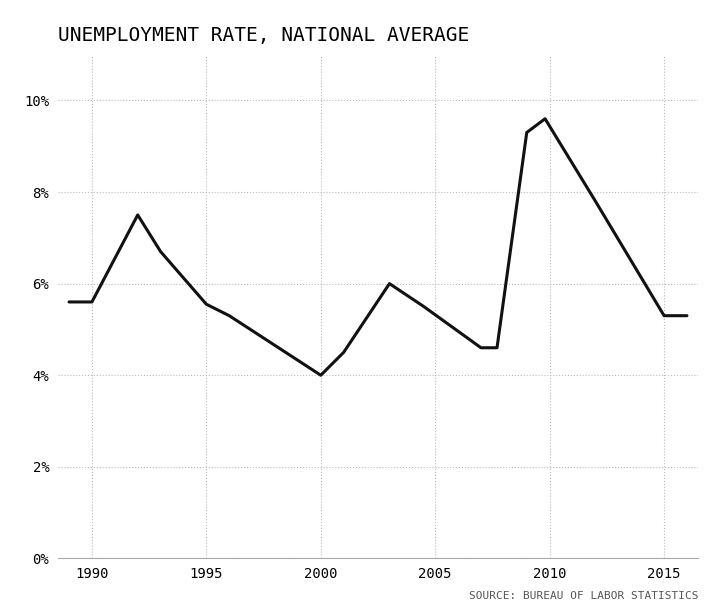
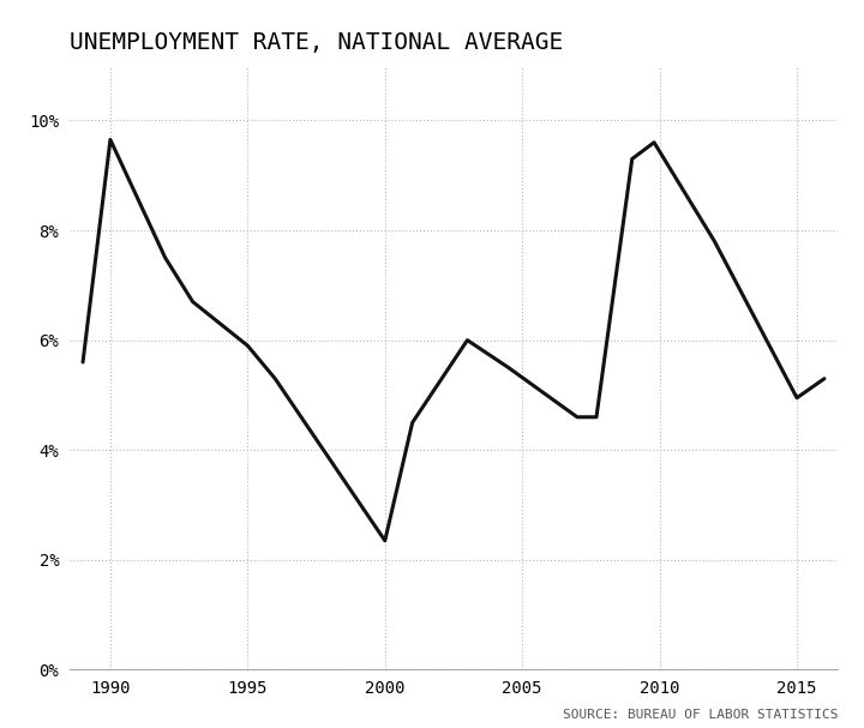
1990: 5.60% -> 9.65%
1995: 5.55% -> 5.90%
2000: 4.00% -> 2.35%
2015: 5.30% -> 4.95%
